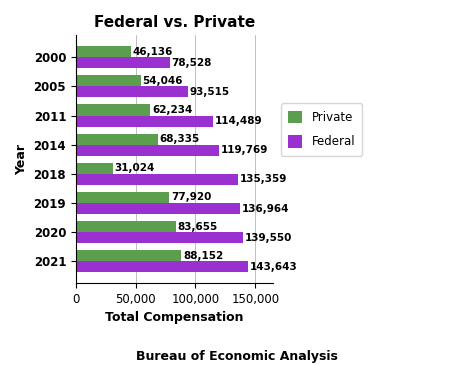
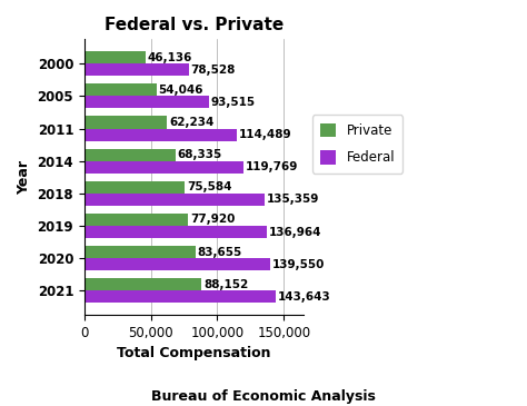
Private/2018: 31,024 -> 75,584
